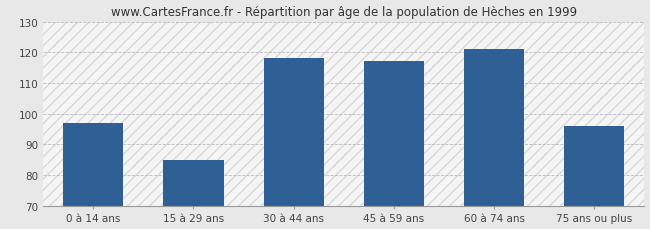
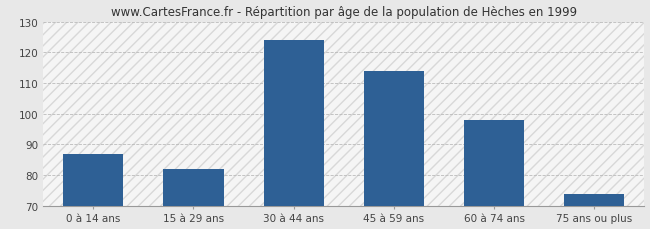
0 à 14 ans: 97 -> 87
15 à 29 ans: 85 -> 82
30 à 44 ans: 118 -> 124
45 à 59 ans: 117 -> 114
60 à 74 ans: 121 -> 98
75 ans ou plus: 96 -> 74
